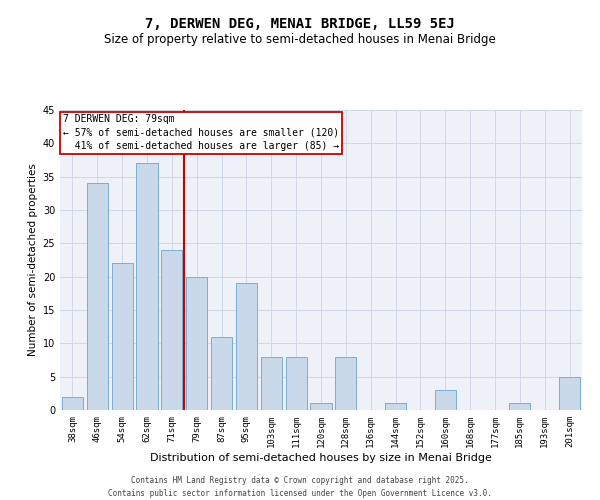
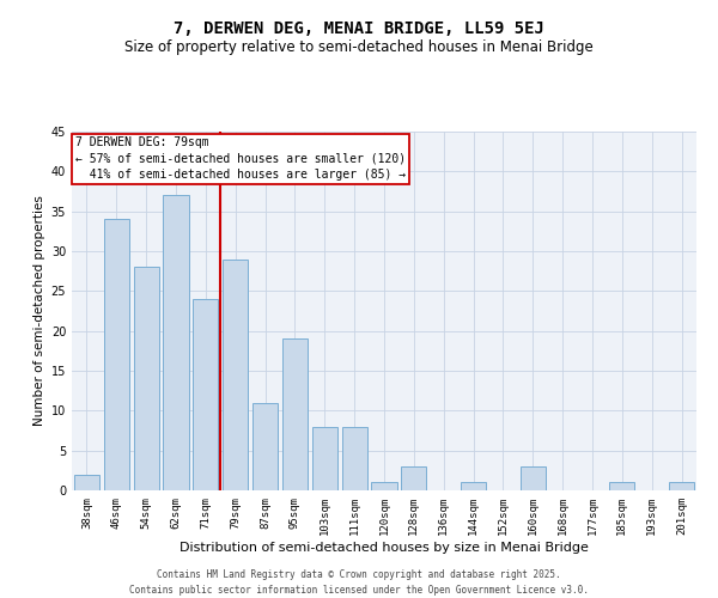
54sqm: 22 -> 28
79sqm: 20 -> 29
128sqm: 8 -> 3
201sqm: 5 -> 1
